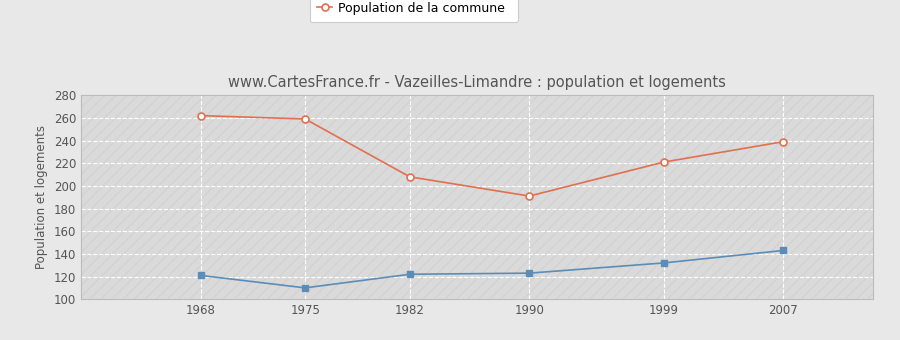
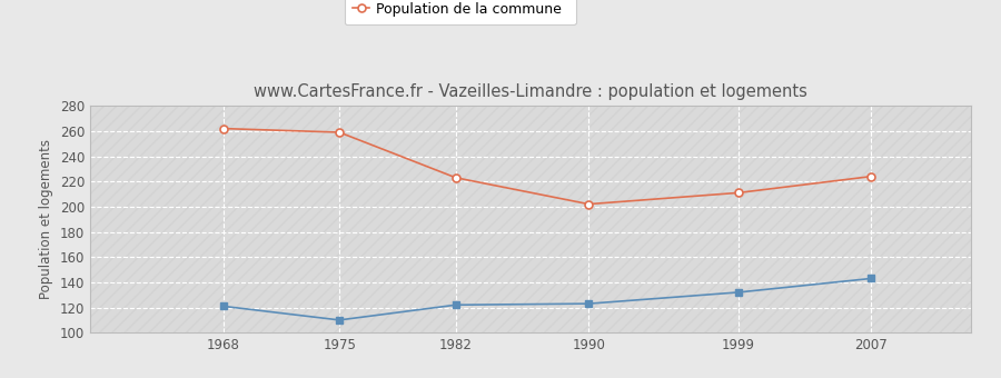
Population de la commune/1982: 208 -> 223
Population de la commune/1990: 191 -> 202
Population de la commune/1999: 221 -> 211
Population de la commune/2007: 239 -> 224
